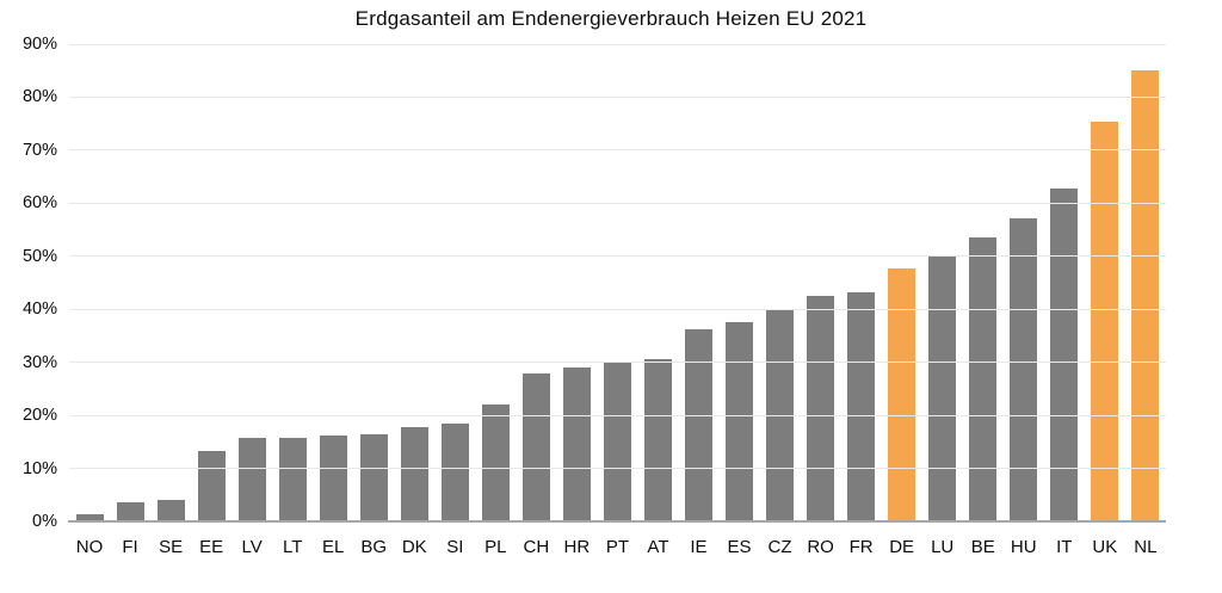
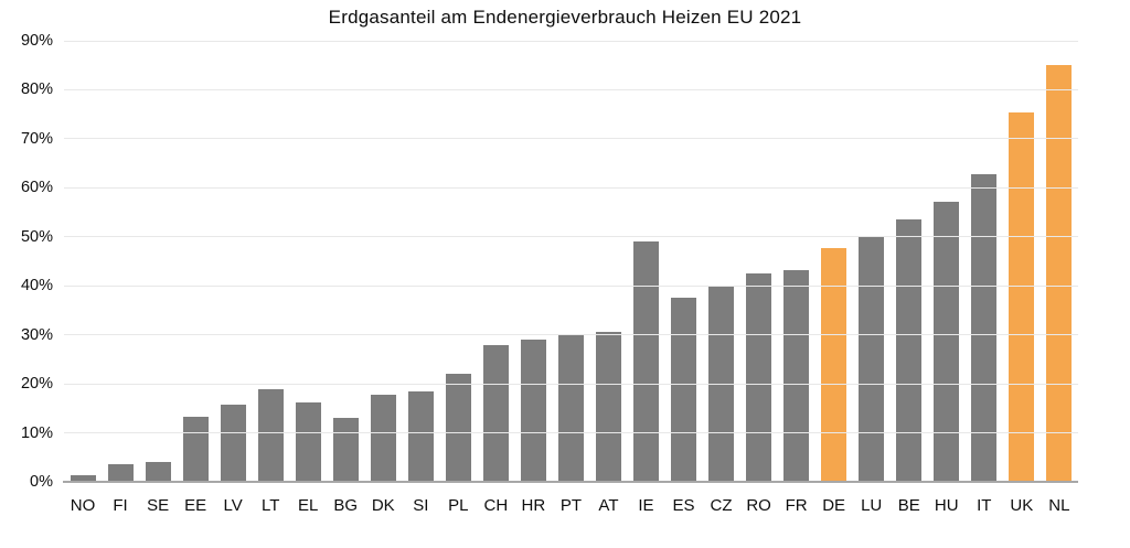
LT: 16% -> 19%
BG: 16% -> 13%
IE: 36% -> 49%
